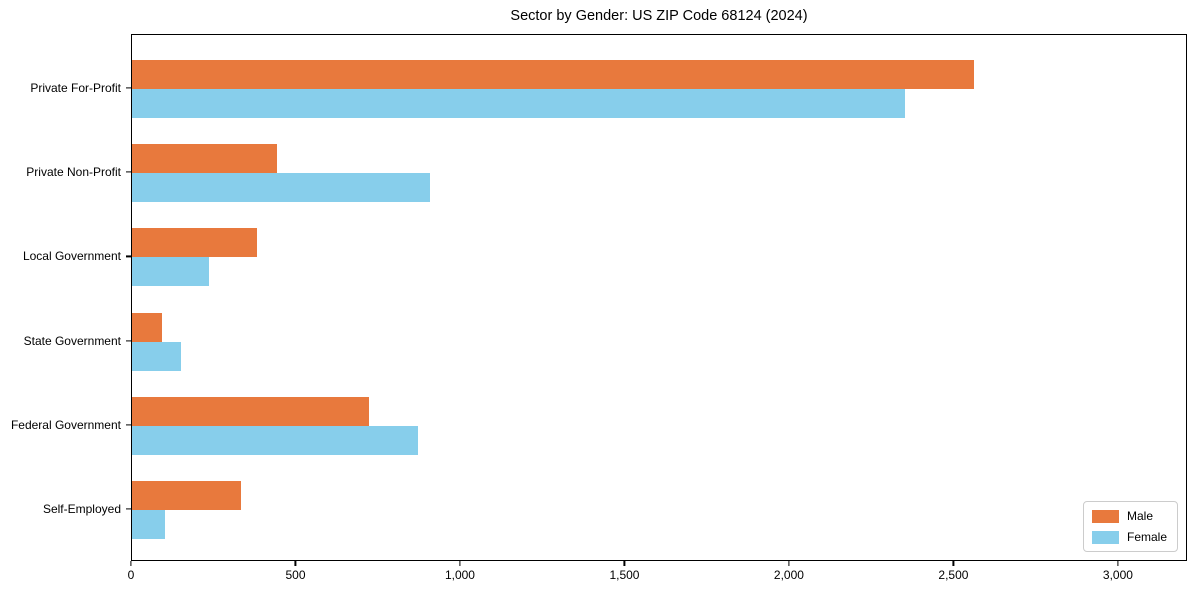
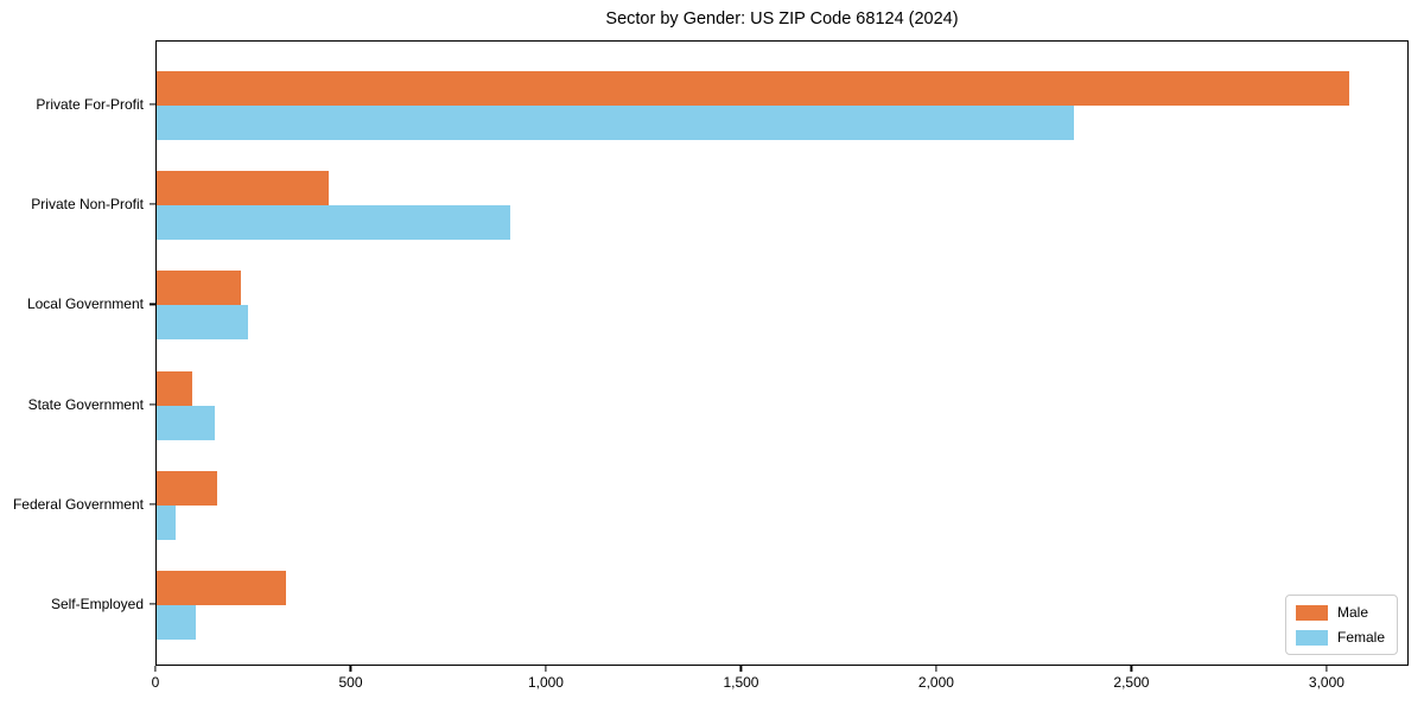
Male/Private For-Profit: 2560 -> 3060
Male/Local Government: 380 -> 220
Male/Federal Government: 720 -> 160
Female/Federal Government: 870 -> 50
